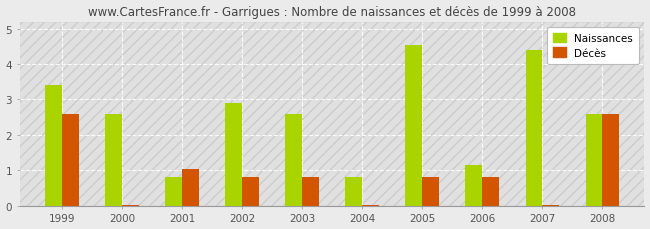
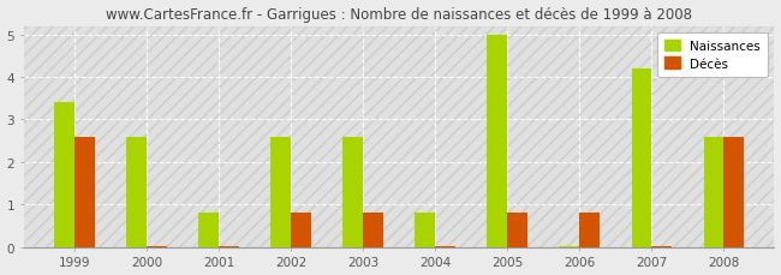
Décès/2001: 1.05 -> 0.03
Naissances/2002: 2.90 -> 2.60
Naissances/2005: 4.55 -> 5.00
Naissances/2006: 1.15 -> 0.03
Naissances/2007: 4.40 -> 4.20
